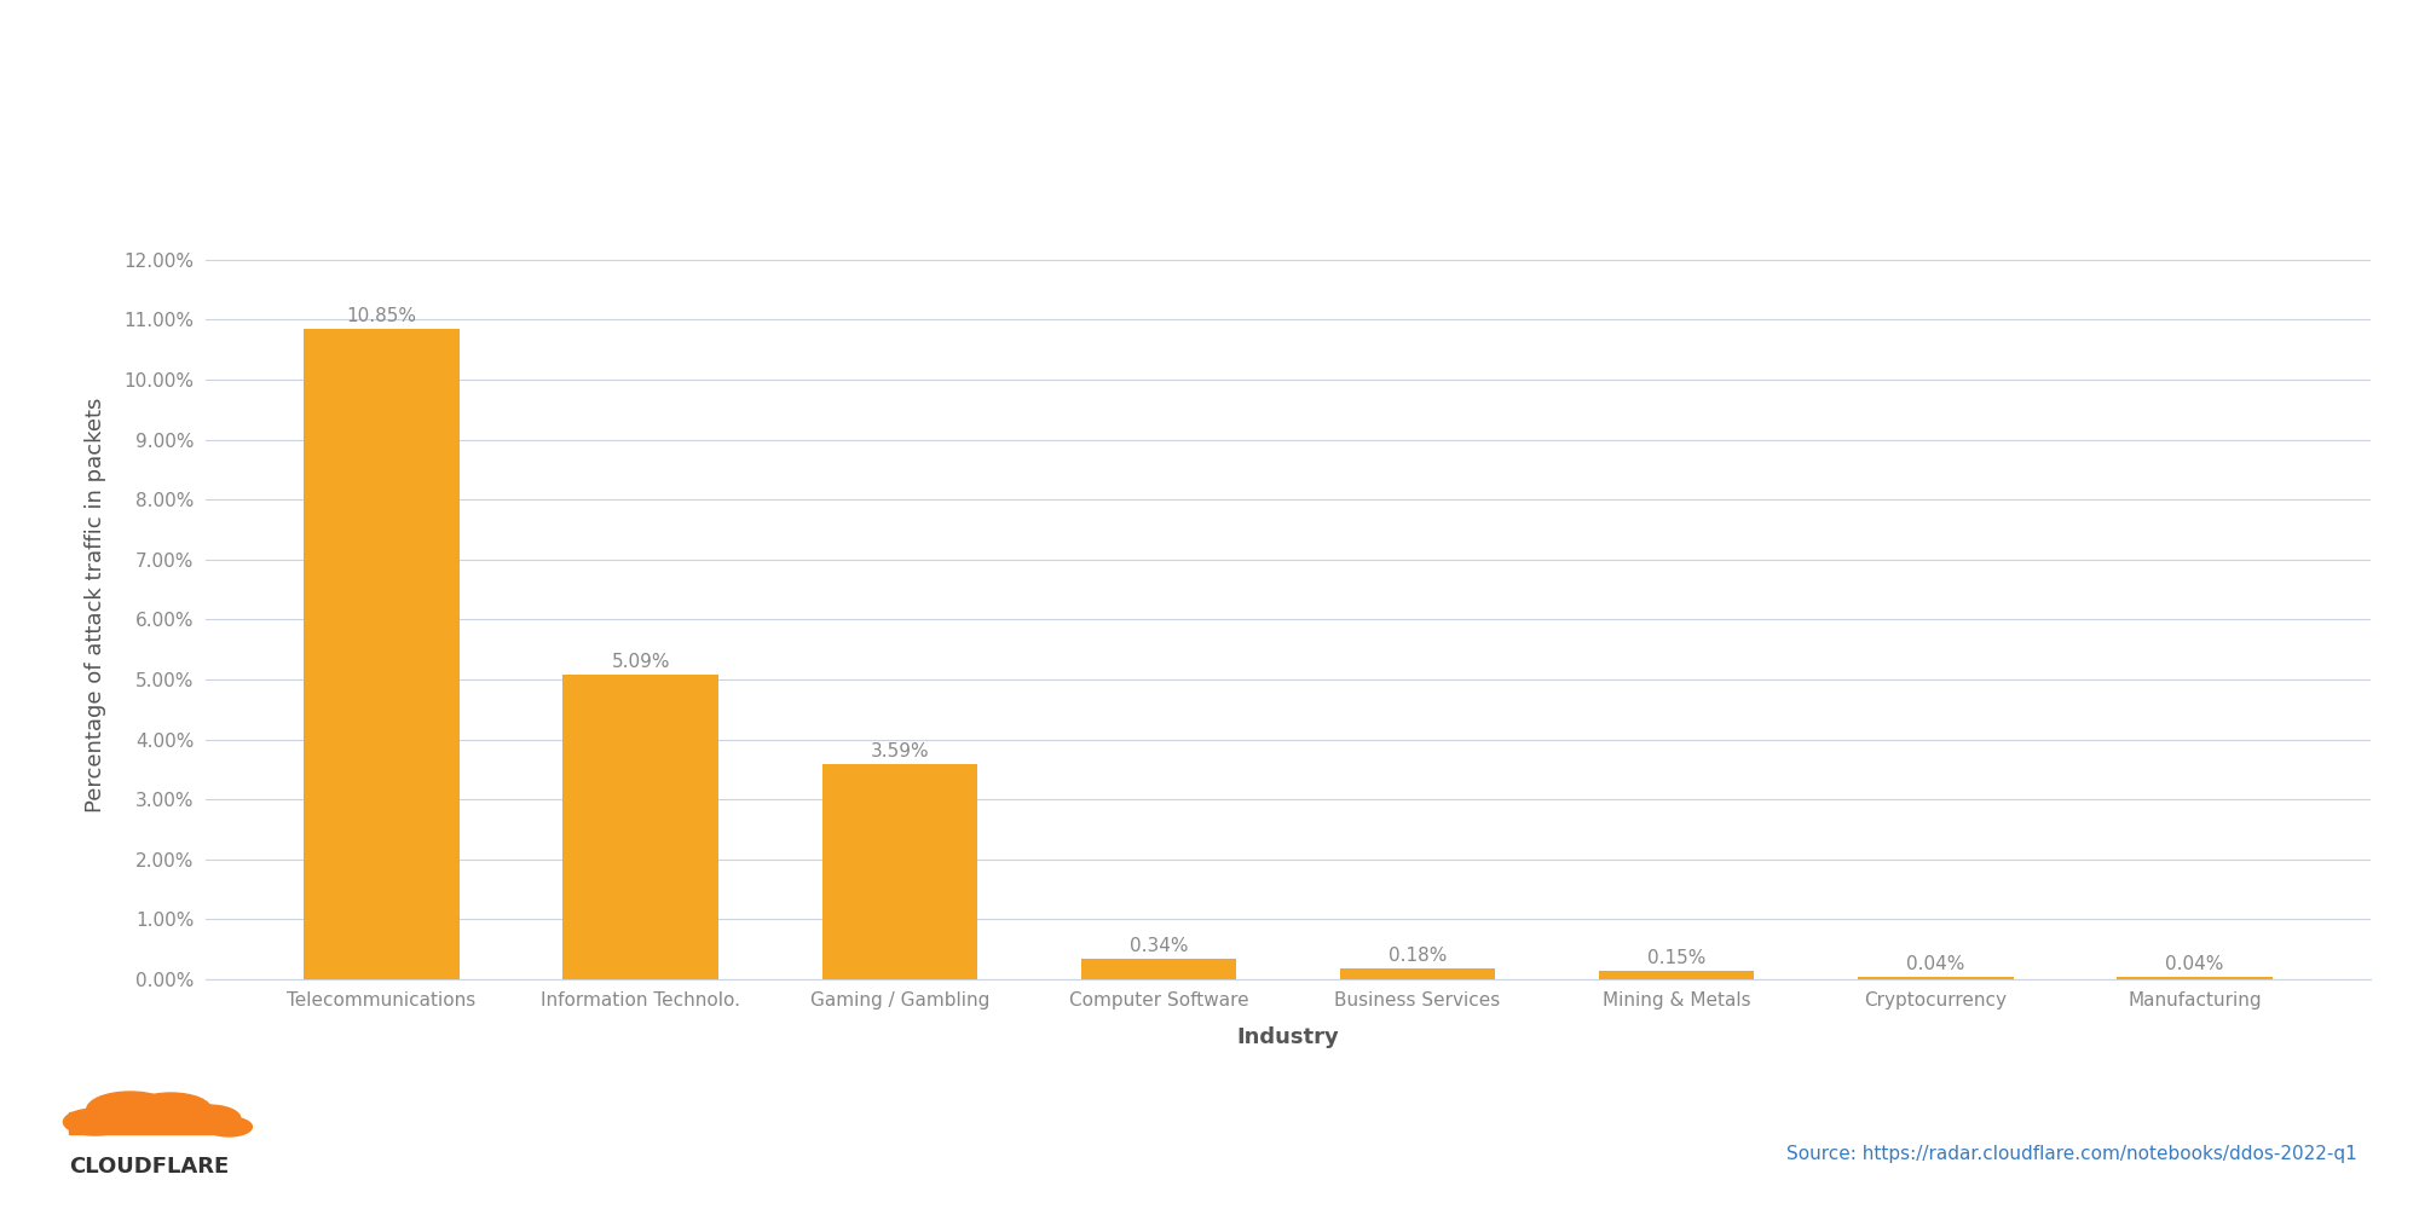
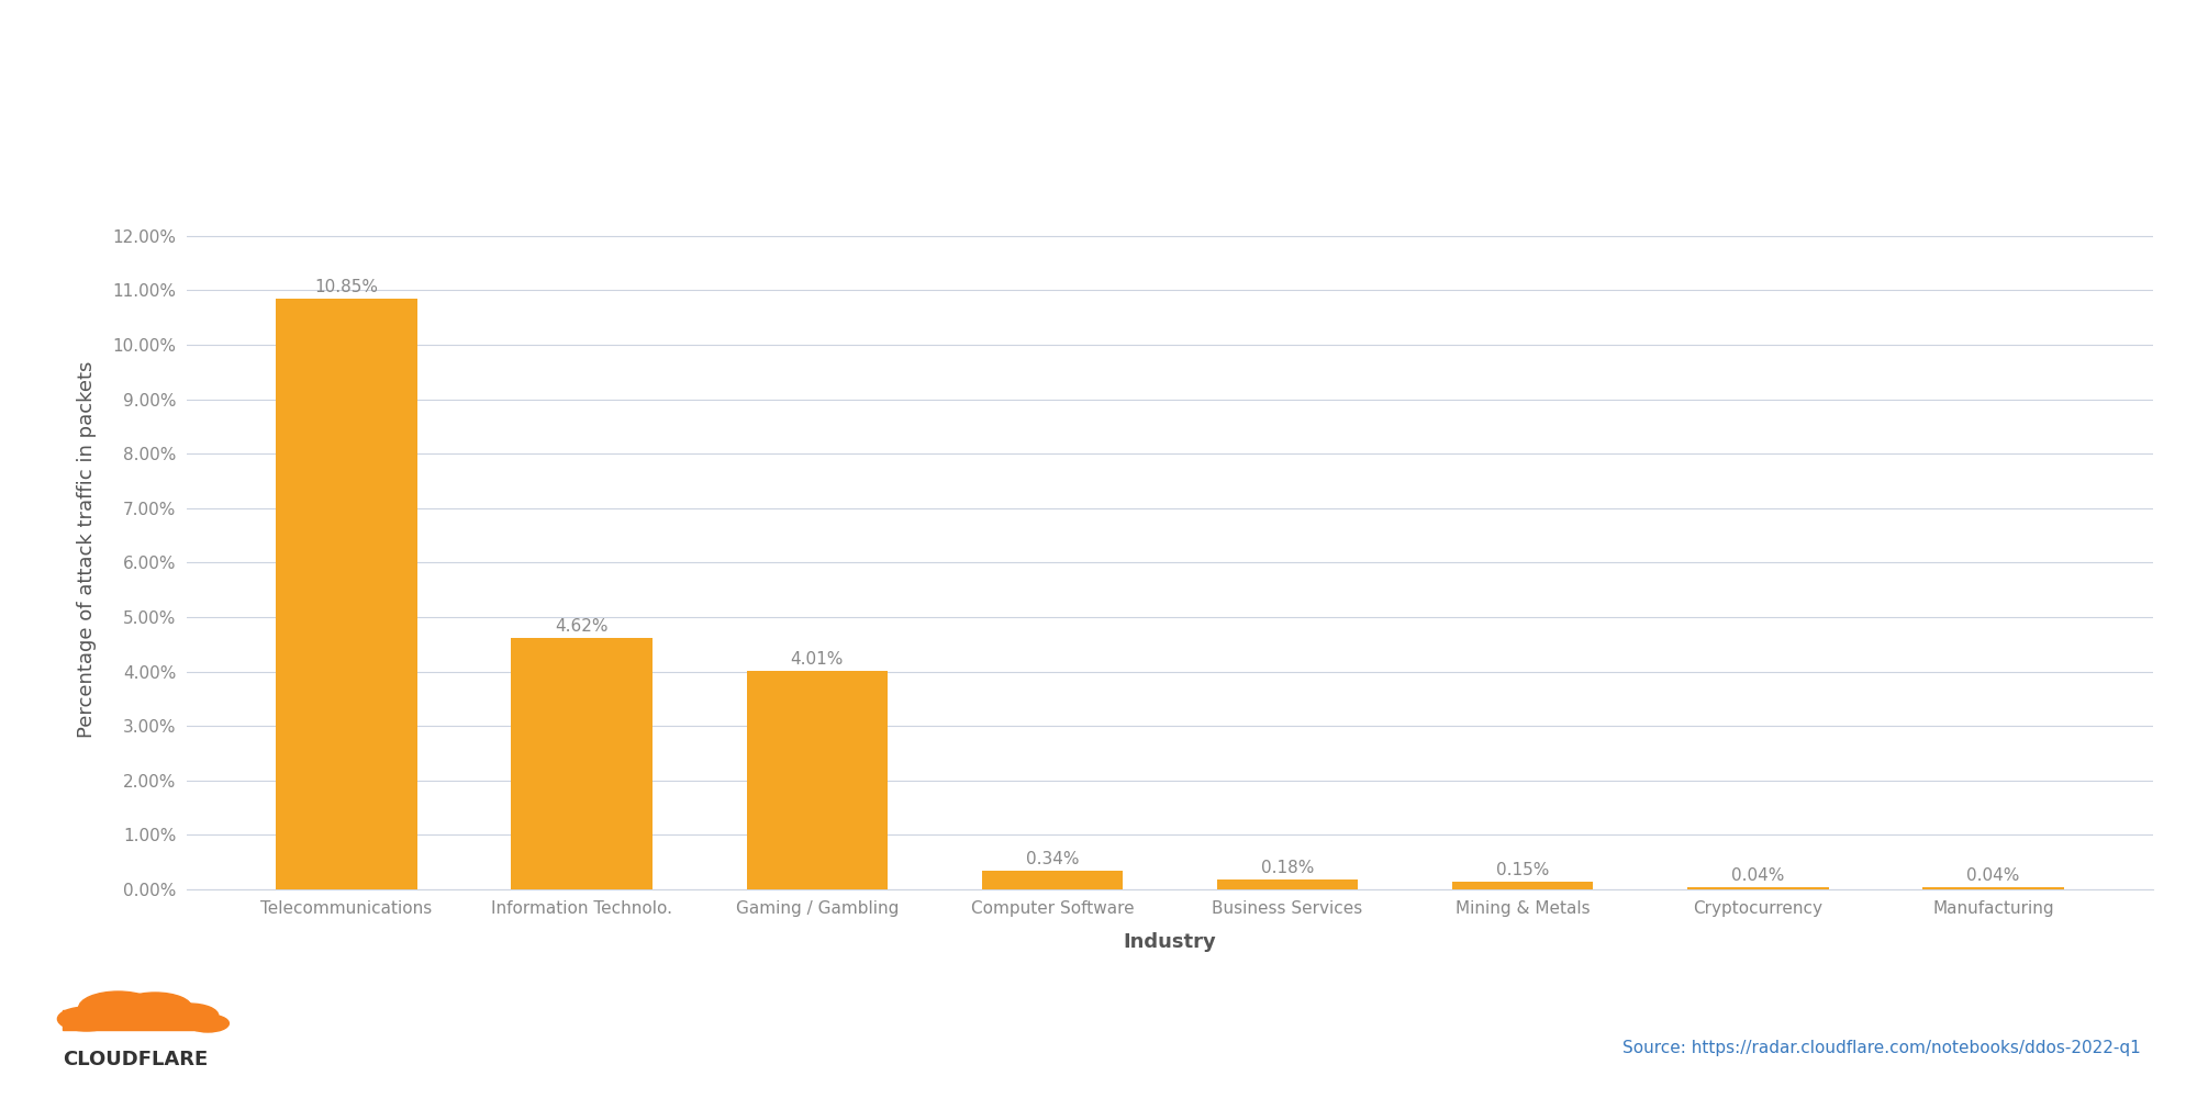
Information Technolo.: 5.09% -> 4.62%
Gaming / Gambling: 3.59% -> 4.01%
